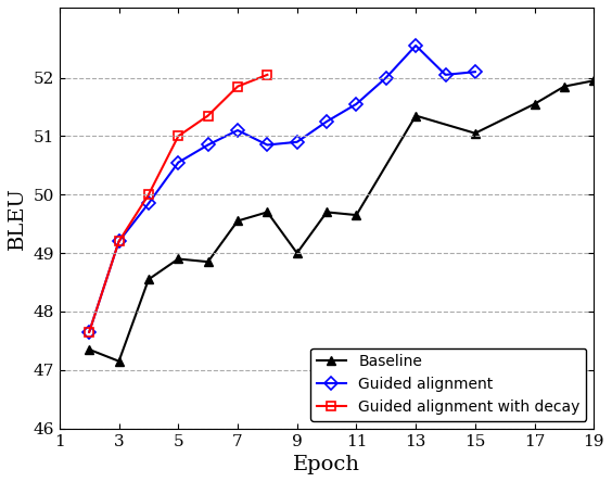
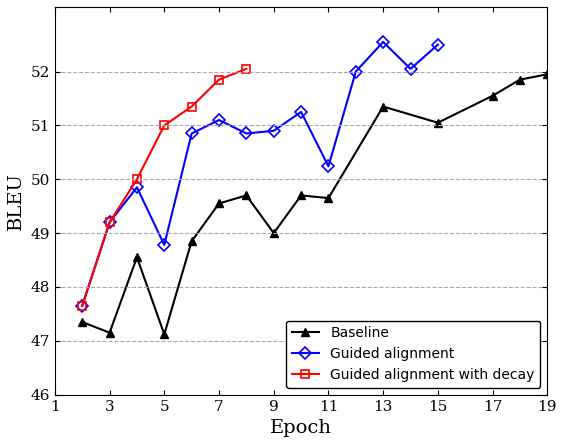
Baseline/5: 48.90 -> 47.12
Guided alignment/5: 50.55 -> 48.78
Guided alignment/11: 51.55 -> 50.24
Guided alignment/15: 52.10 -> 52.50
